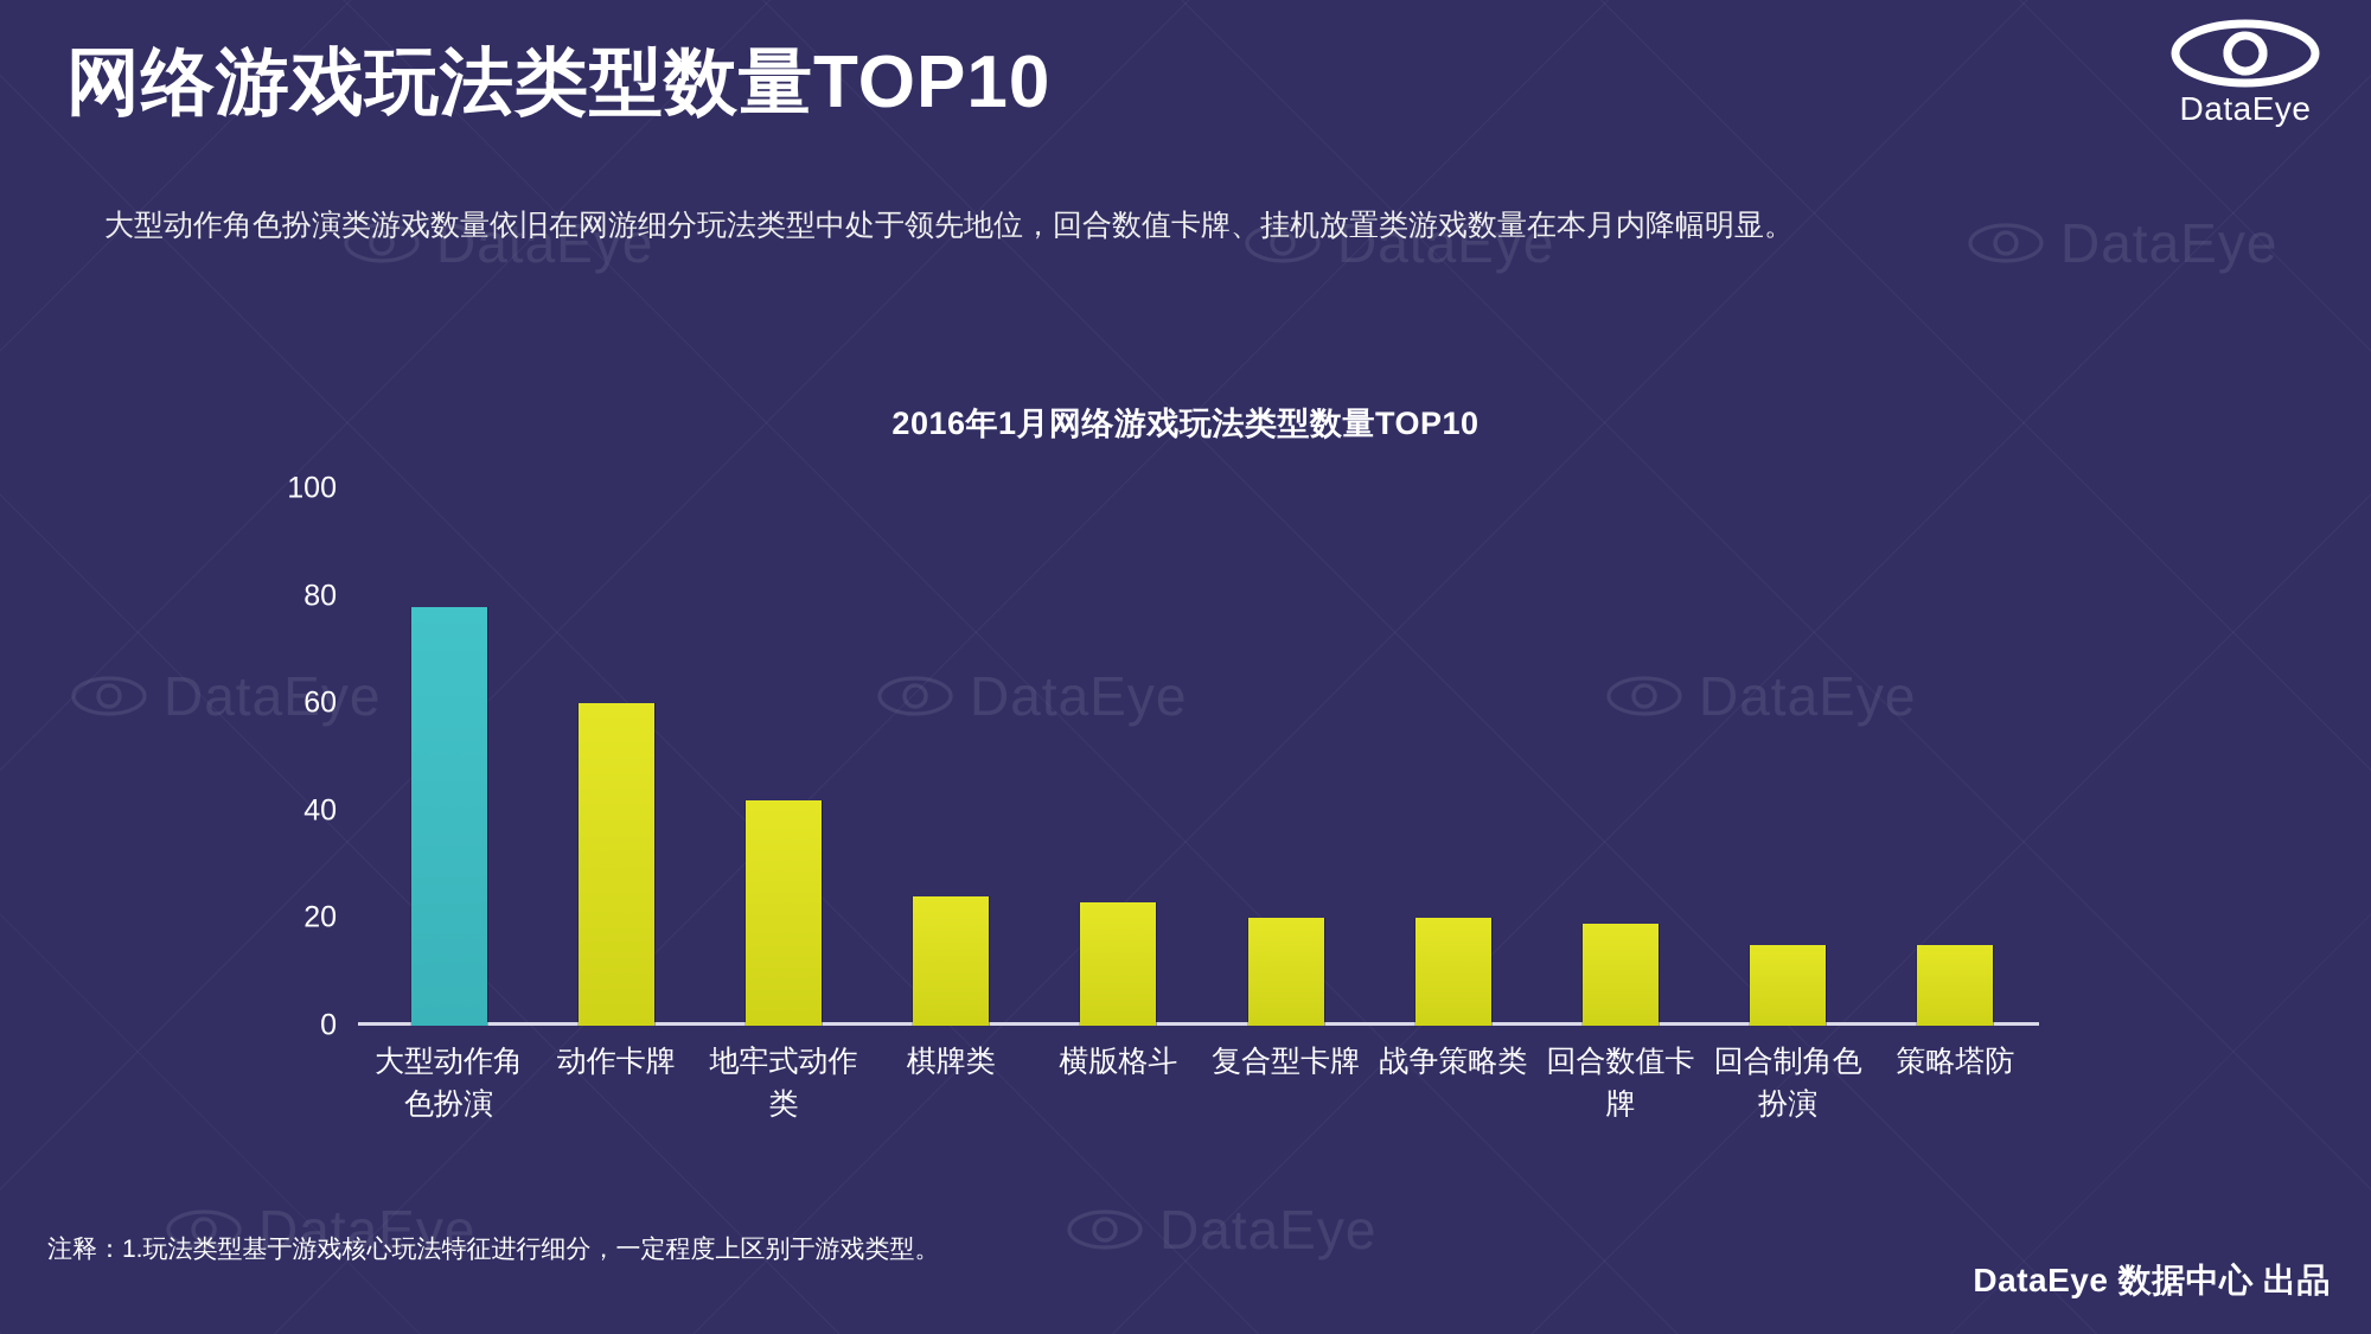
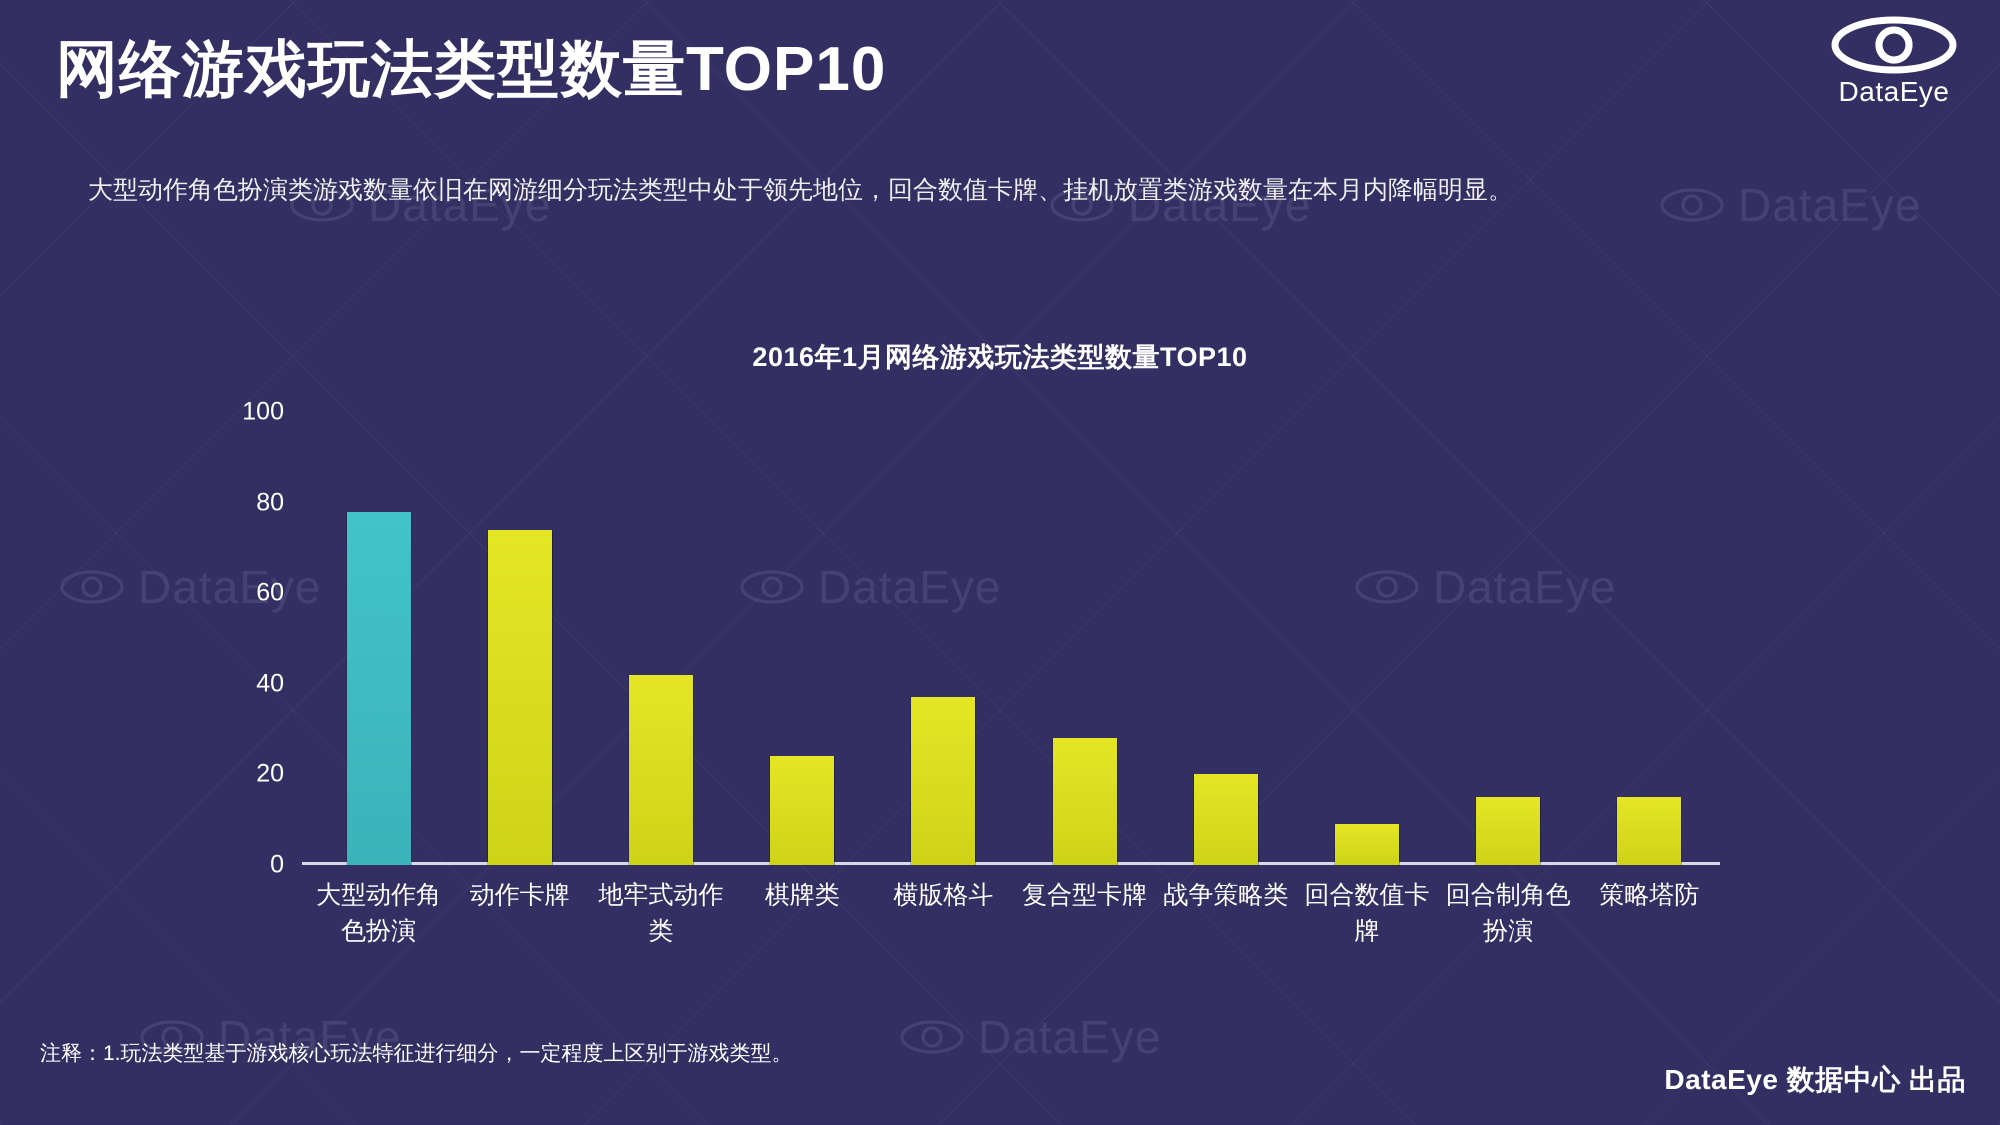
动作卡牌: 60 -> 74
横版格斗: 23 -> 37
复合型卡牌: 20 -> 28
回合数值卡牌: 19 -> 9
